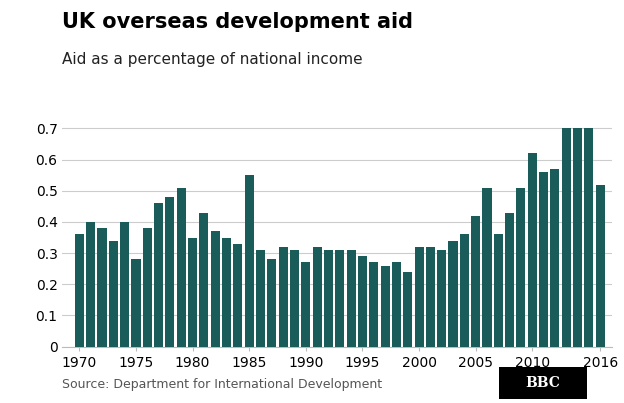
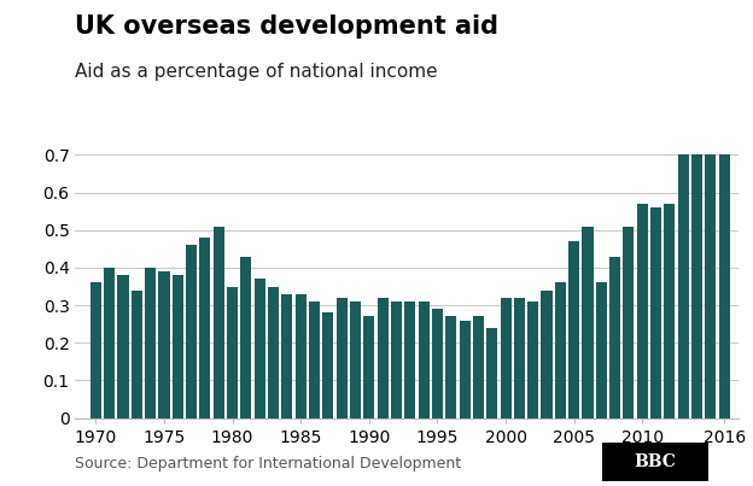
1975: 0.28 -> 0.39
1985: 0.55 -> 0.33
2005: 0.42 -> 0.47
2010: 0.62 -> 0.57
2016: 0.52 -> 0.70
